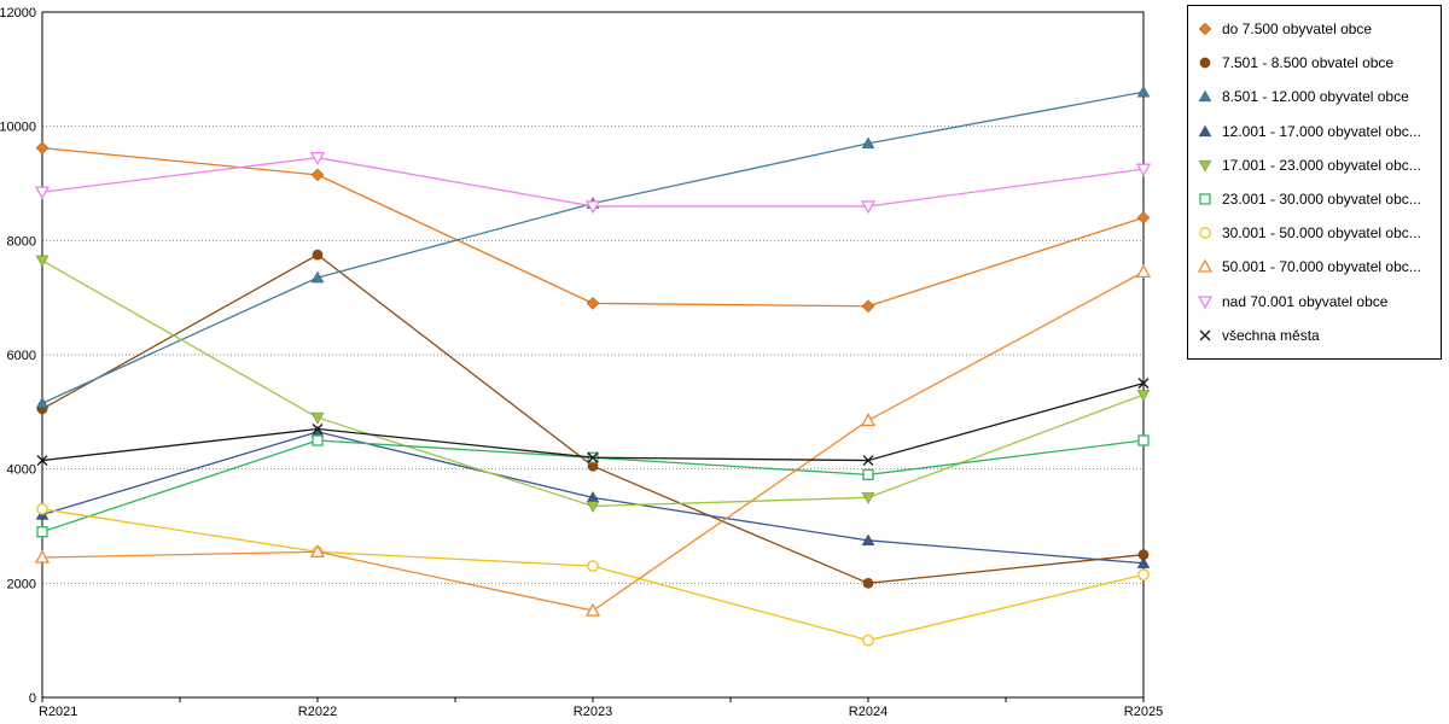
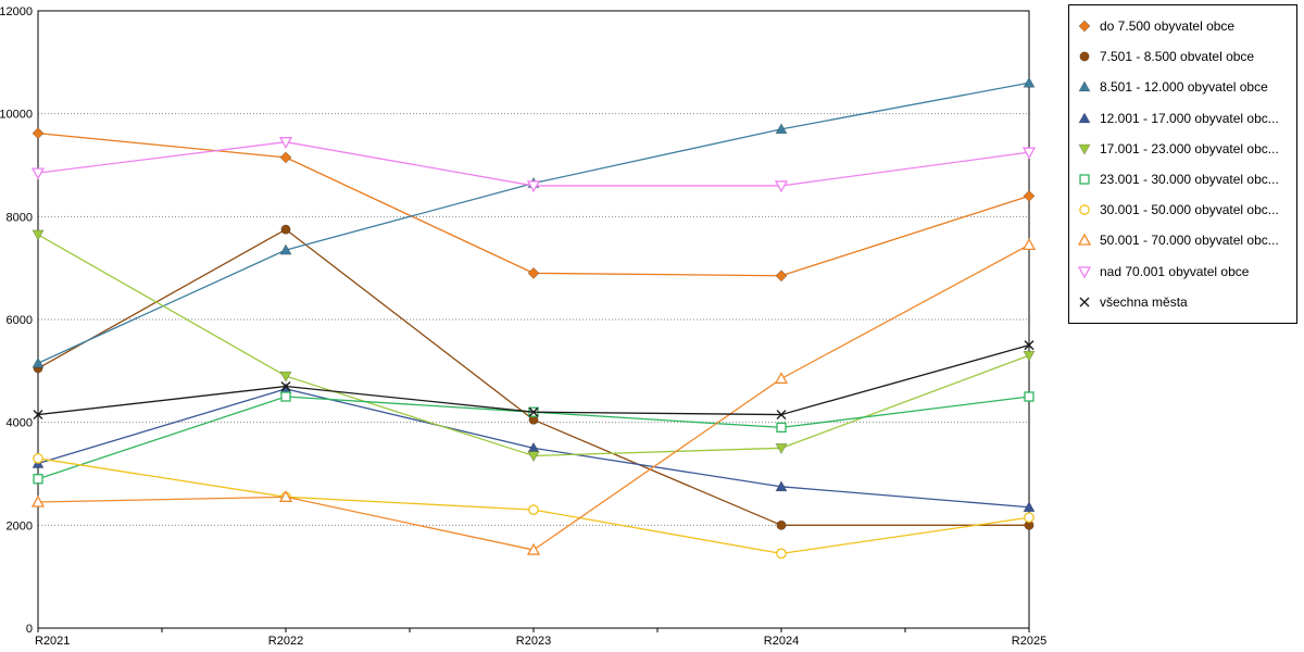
30.001 - 50.000 obyvatel obc.../R2024: 1000 -> 1400
7.501 - 8.500 obvatel obce/R2025: 2500 -> 2000
